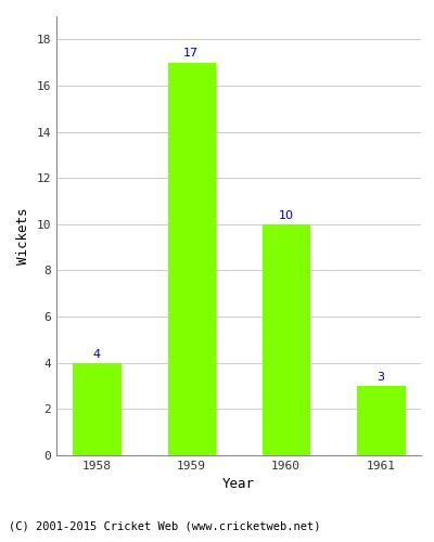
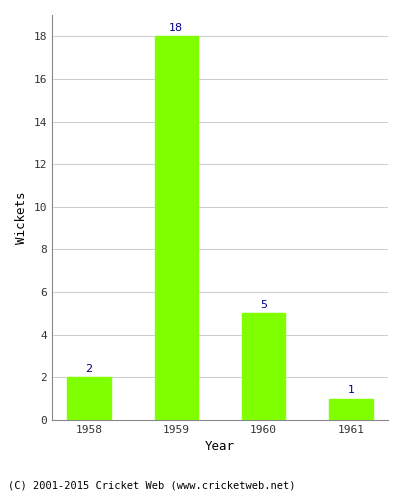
1958: 4 -> 2
1959: 17 -> 18
1960: 10 -> 5
1961: 3 -> 1
